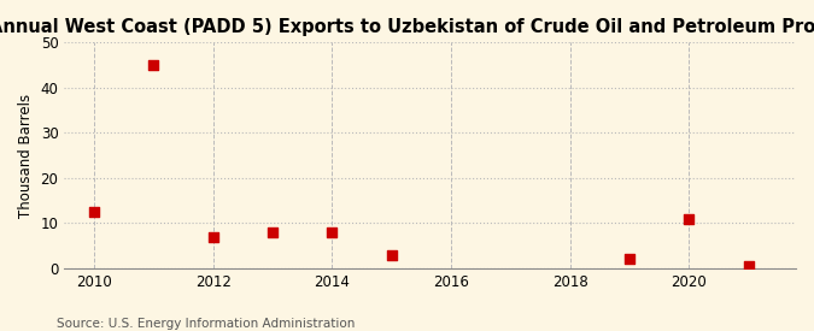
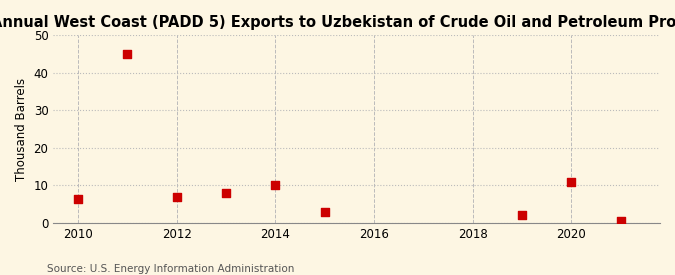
2010: 12.5 -> 6.5
2014: 8.0 -> 10.0
